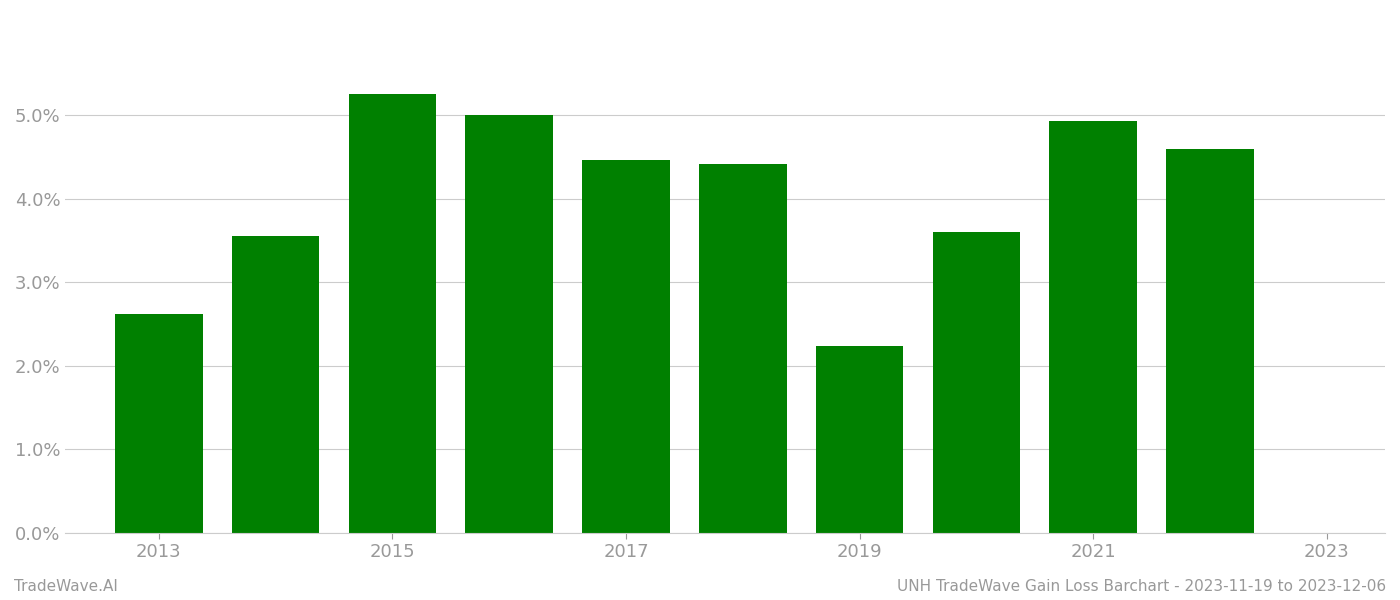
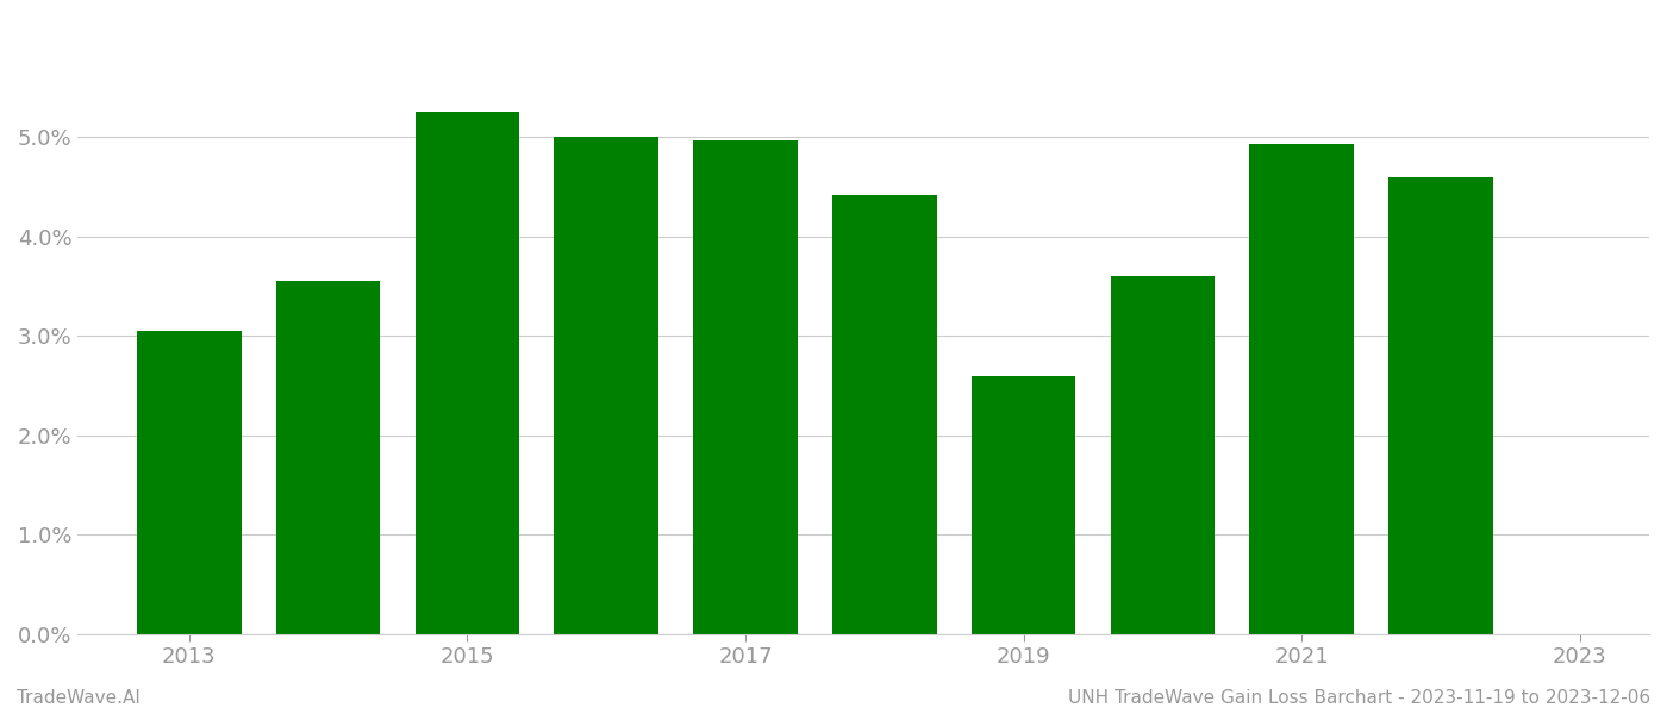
2013: 2.62% -> 3.05%
2017: 4.46% -> 4.97%
2019: 2.24% -> 2.60%
